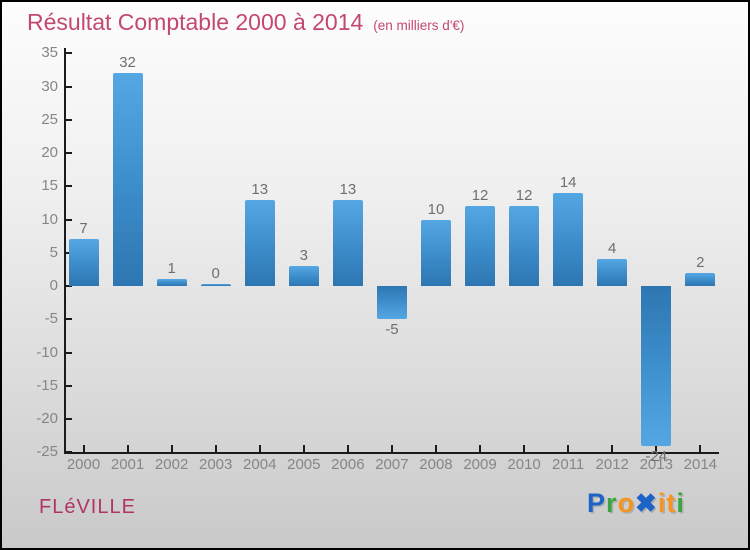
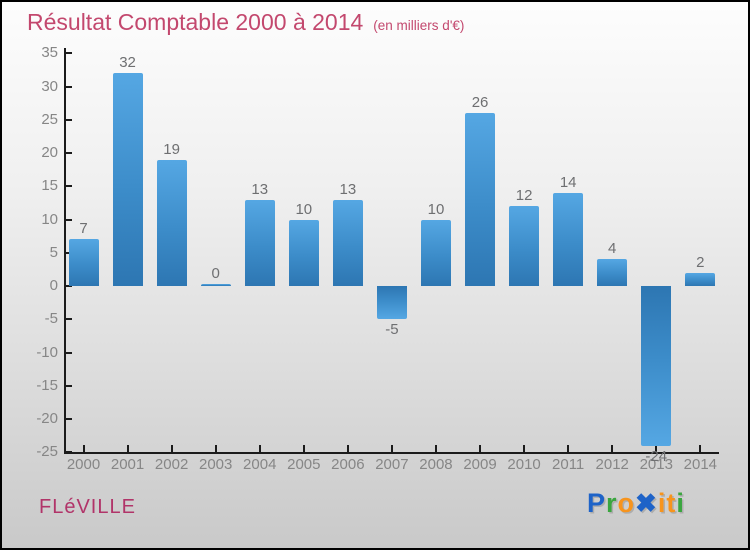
2002: 1 -> 19
2005: 3 -> 10
2009: 12 -> 26
